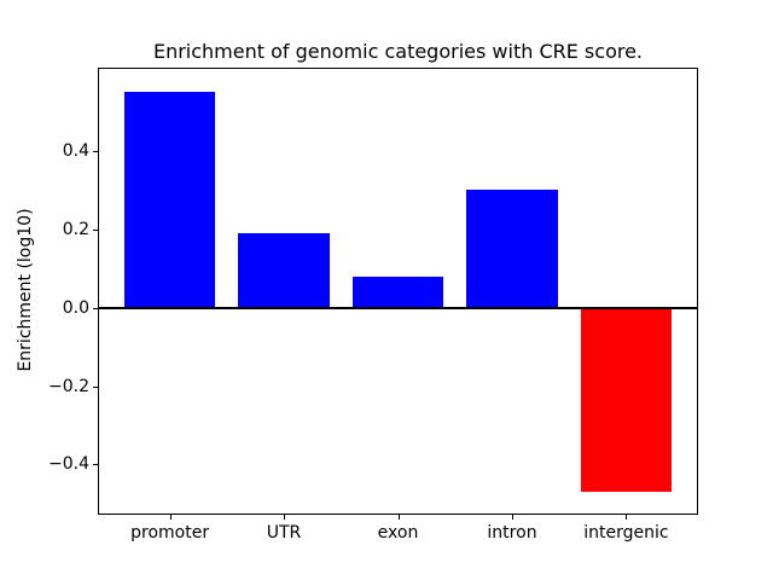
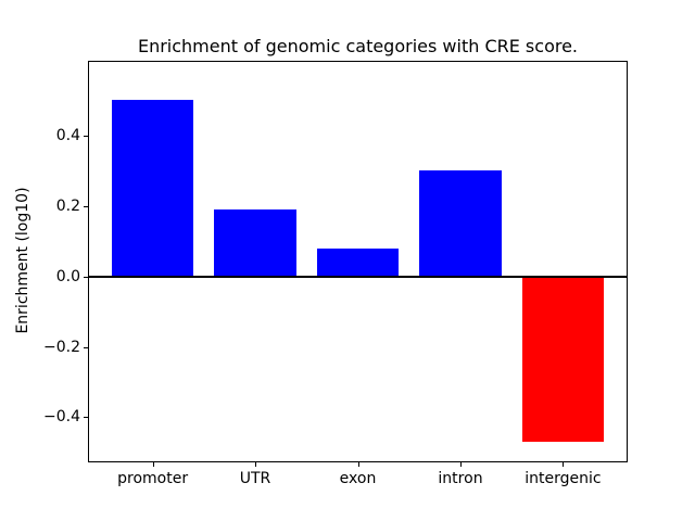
promoter: 0.55 -> 0.50
